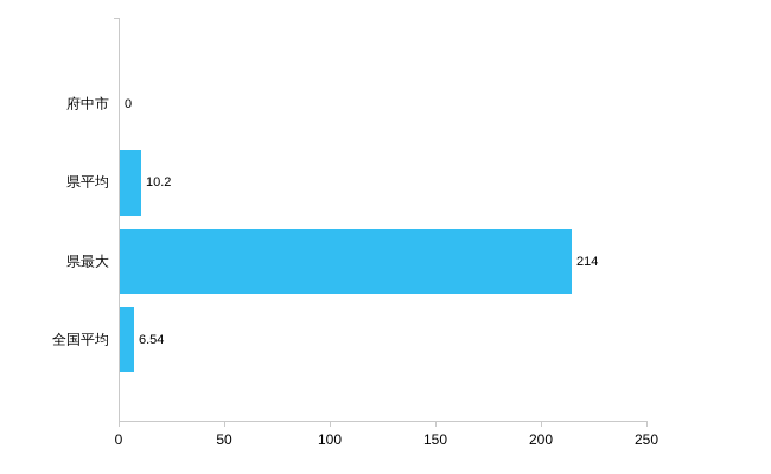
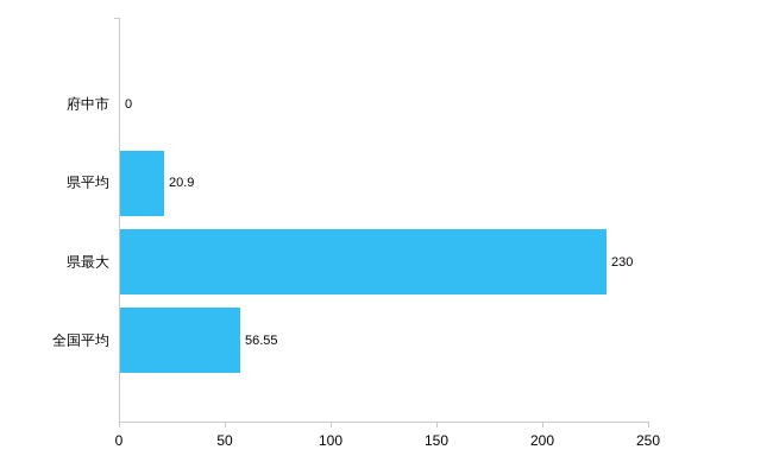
県平均: 10.2 -> 20.9
県最大: 214 -> 230
全国平均: 6.54 -> 56.55
